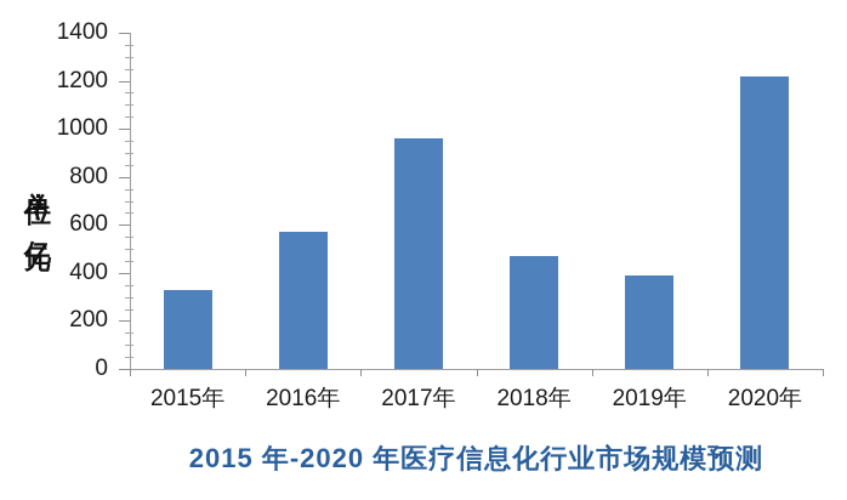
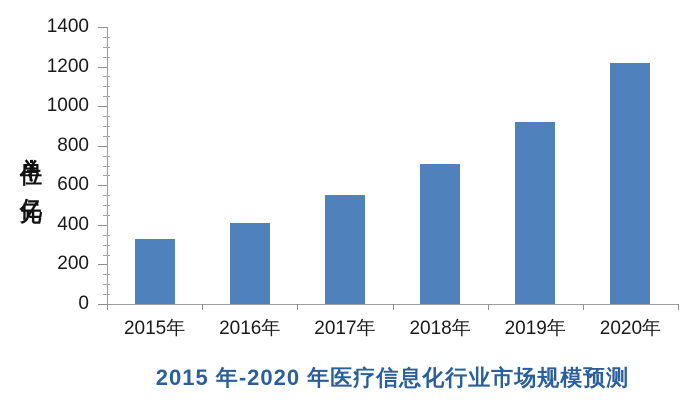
2016年: 570 -> 410
2017年: 960 -> 550
2018年: 470 -> 710
2019年: 390 -> 920
